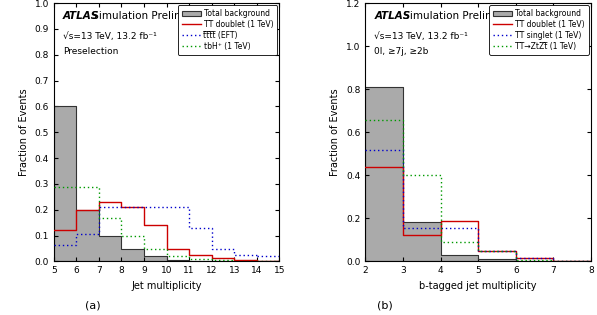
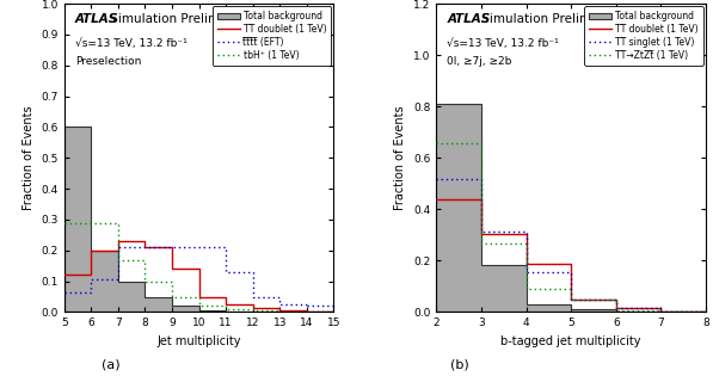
T̅T̅ doublet (1 TeV)/3: 0.125 -> 0.305
T̅T̅ singlet (1 TeV)/3: 0.155 -> 0.315
T̅T̅→ZtZ̅t̅ (1 TeV)/3: 0.400 -> 0.265
